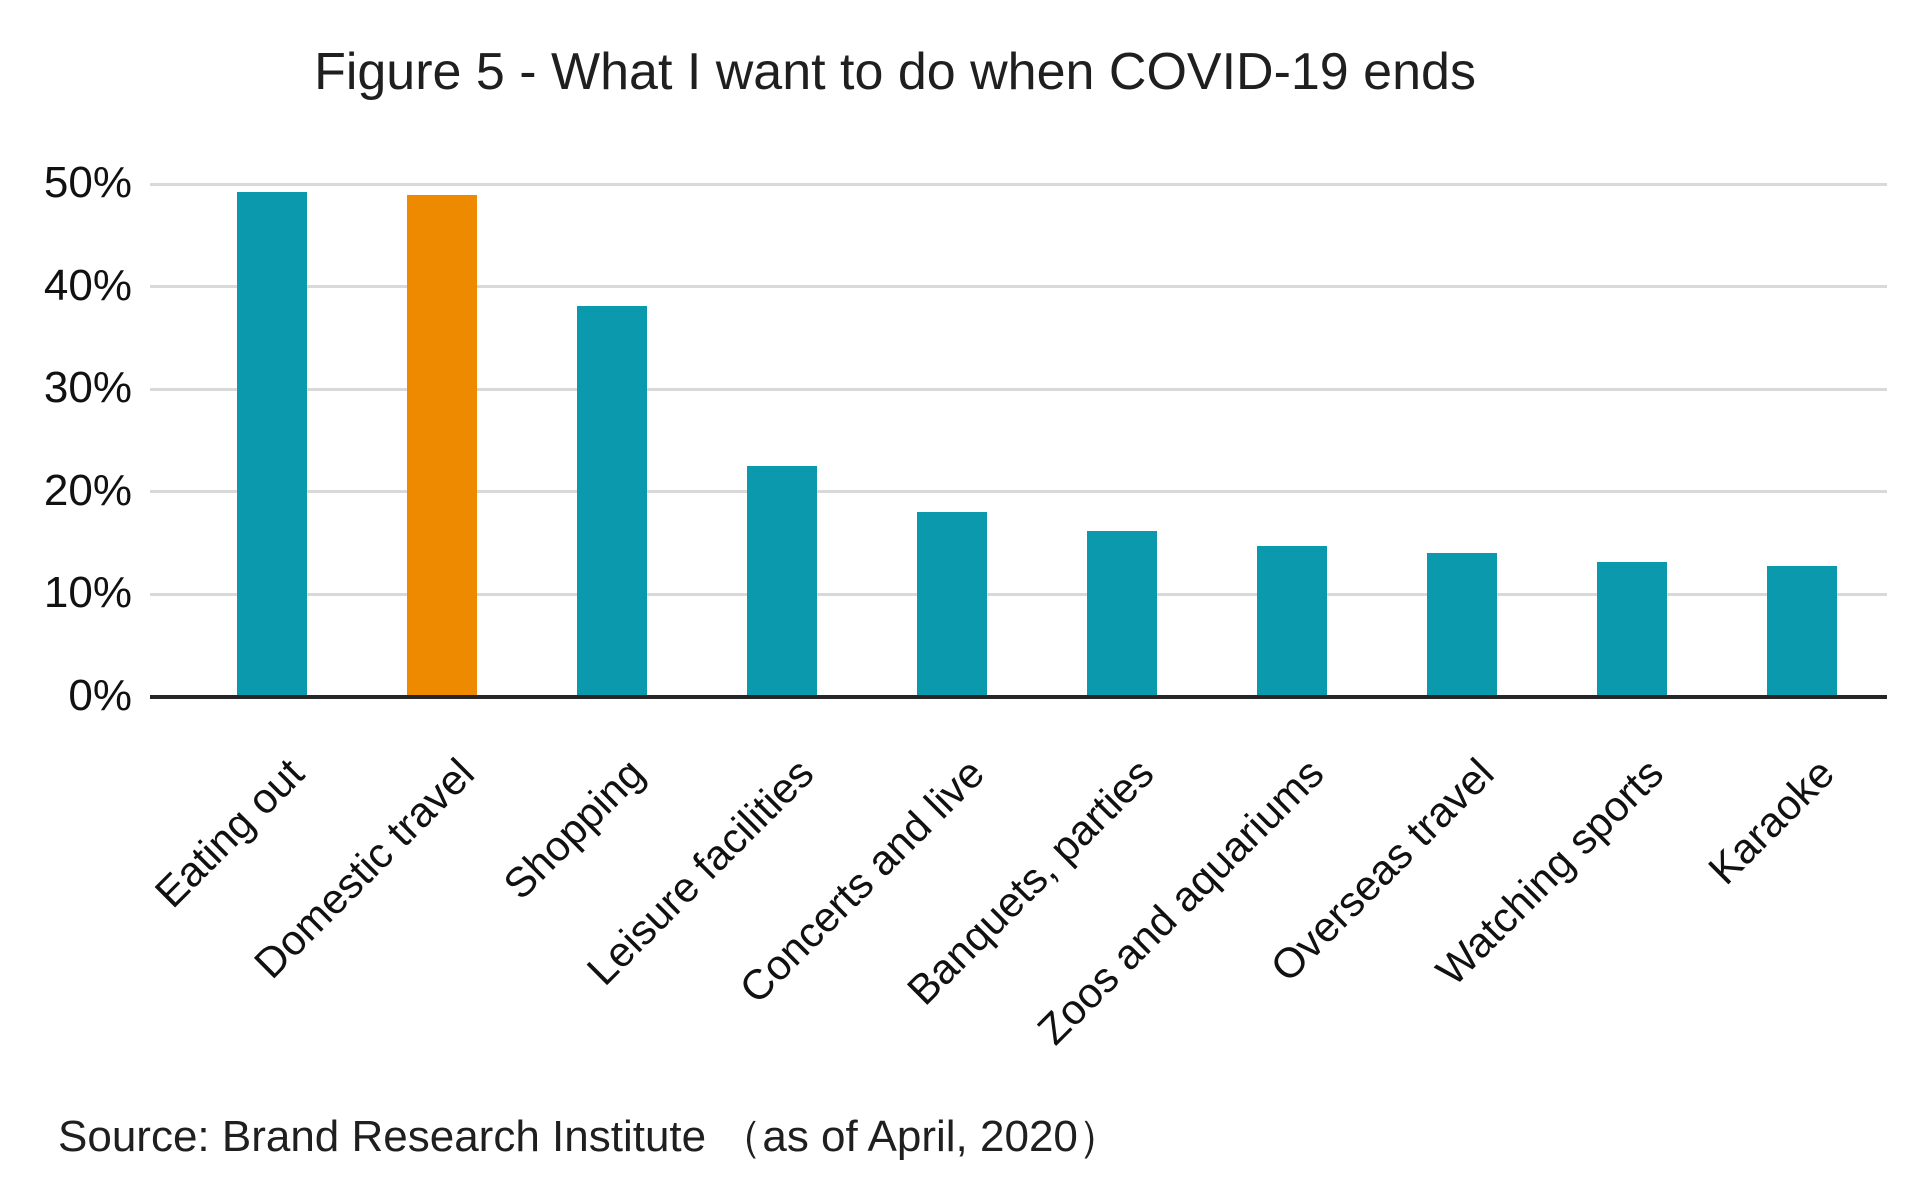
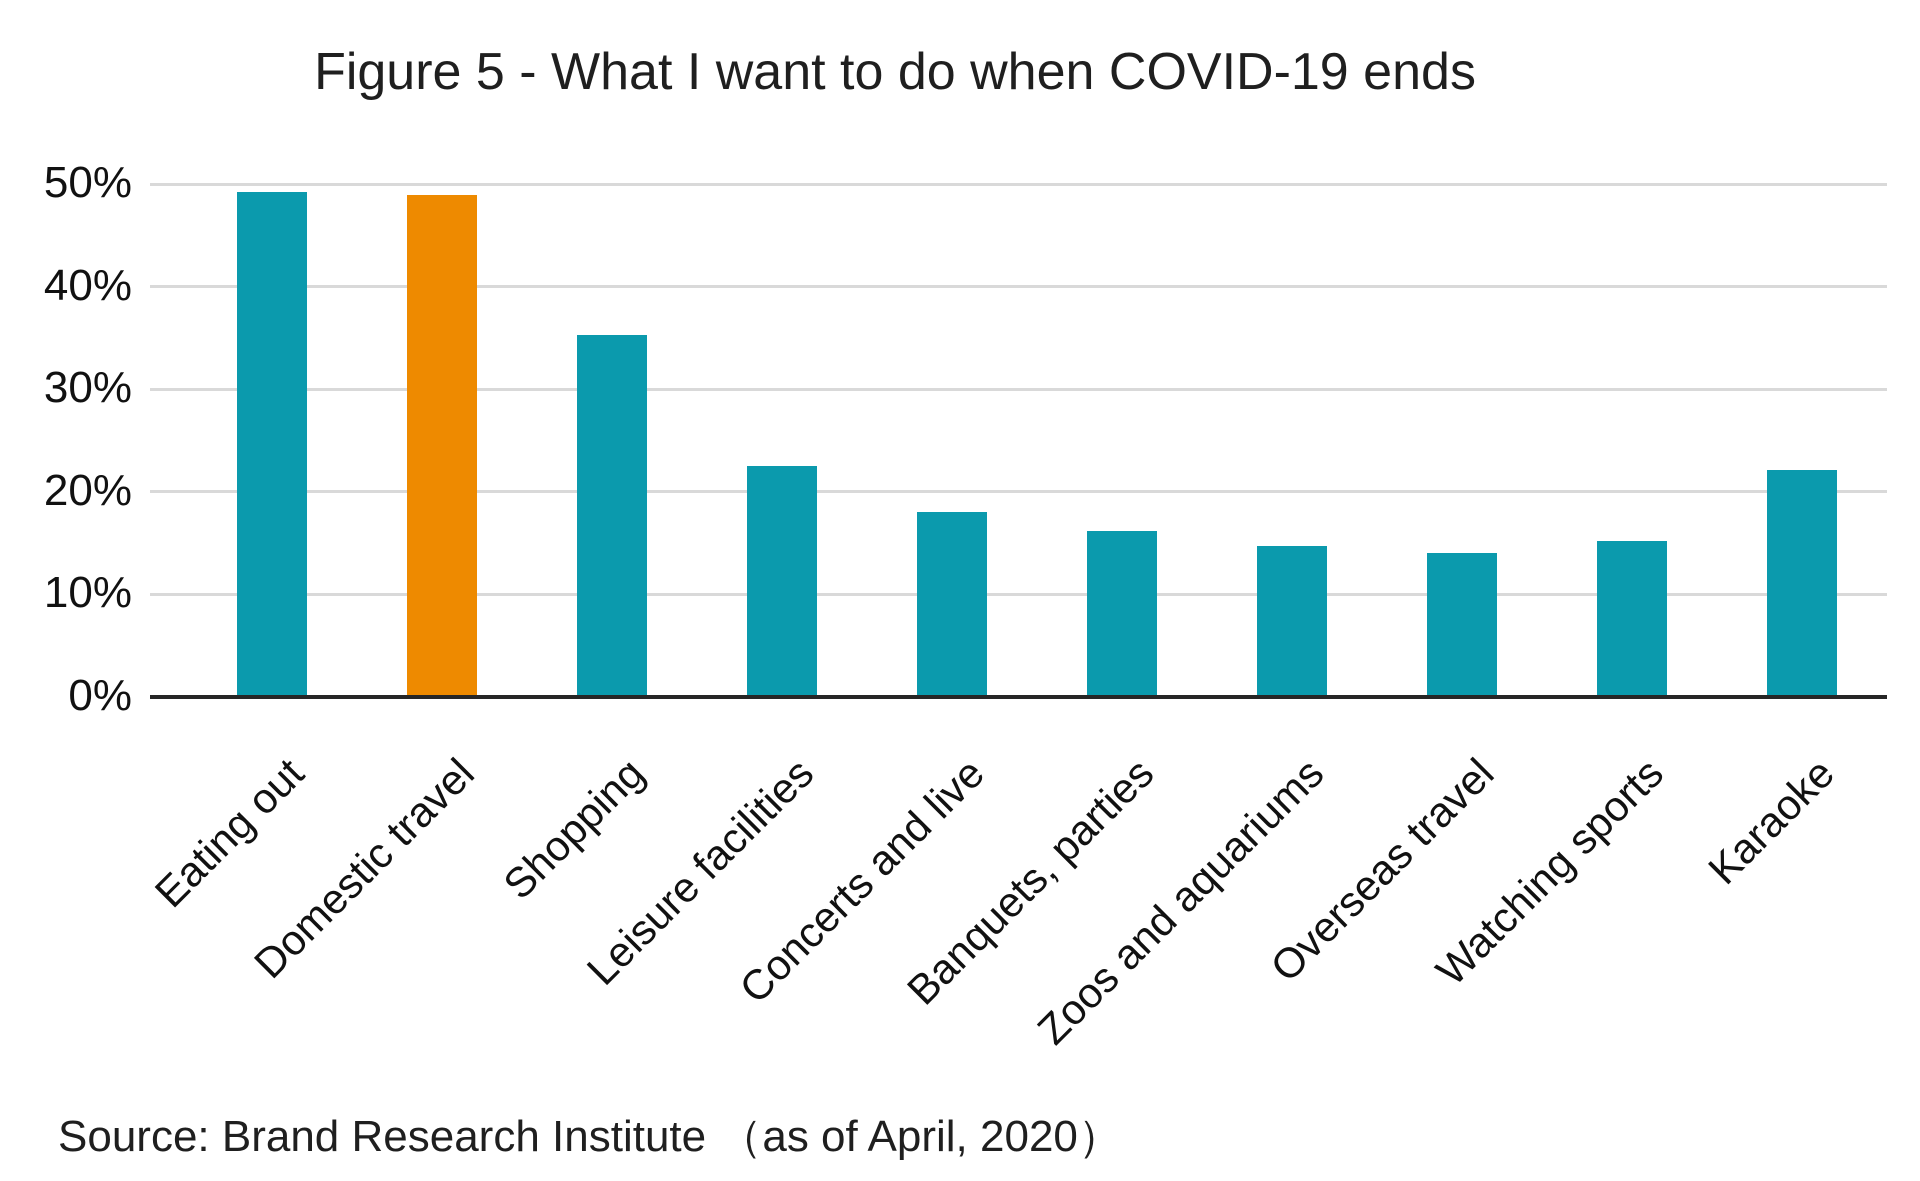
Shopping: 38.1% -> 35.3%
Watching sports: 13.2% -> 15.2%
Karaoke: 12.8% -> 22.1%
